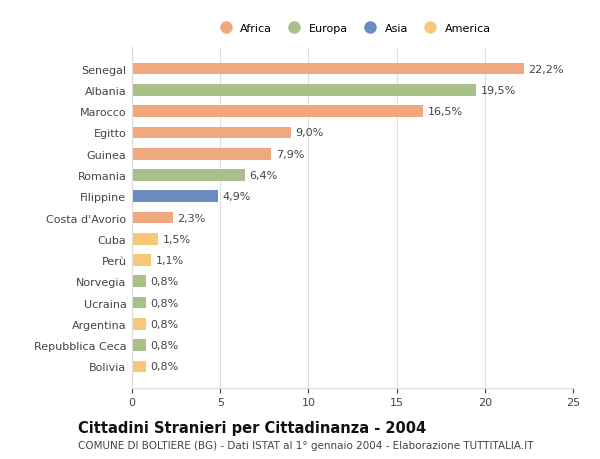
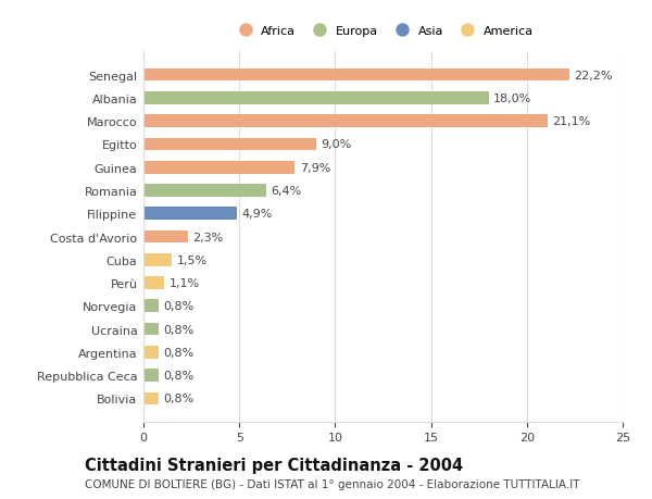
Albania: 19,5% -> 18,0%
Marocco: 16,5% -> 21,1%
